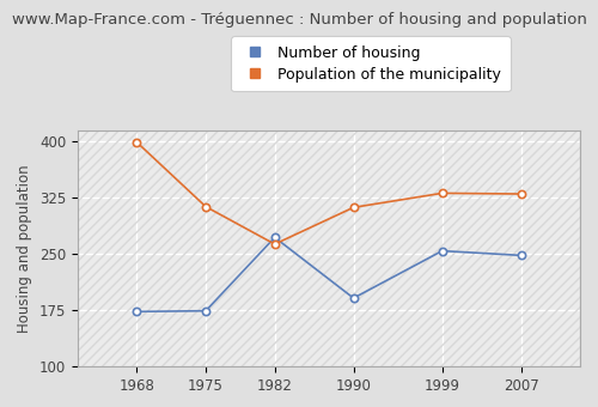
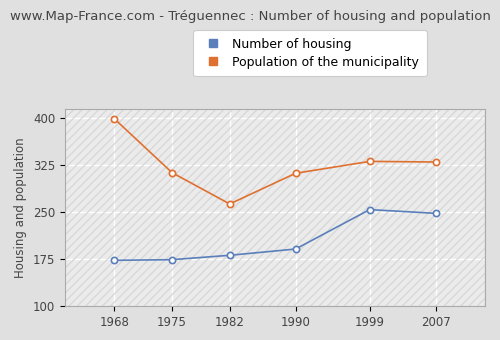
Number of housing/1982: 272 -> 181
